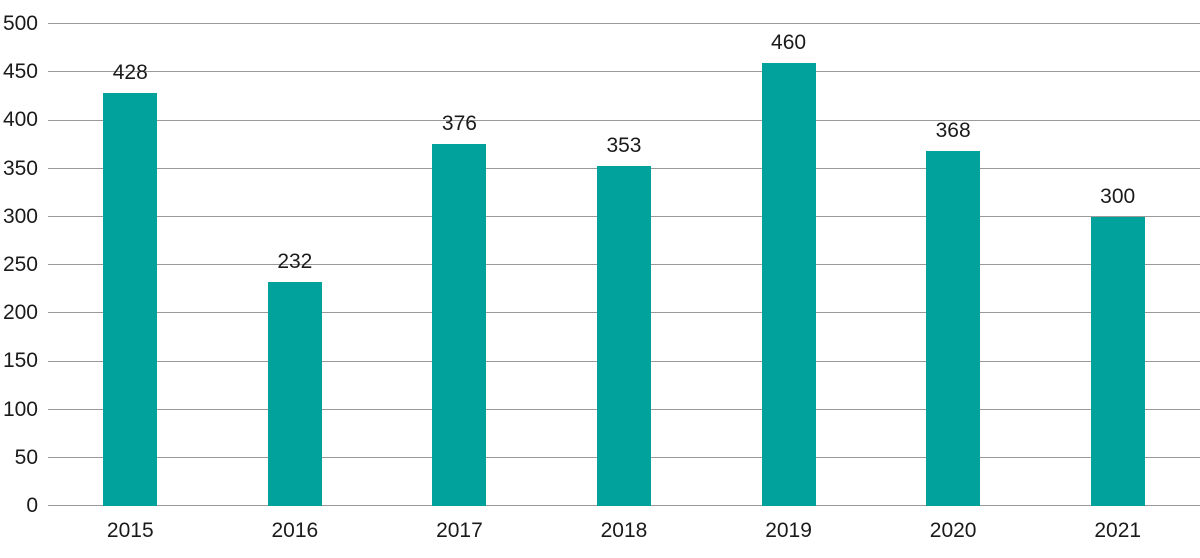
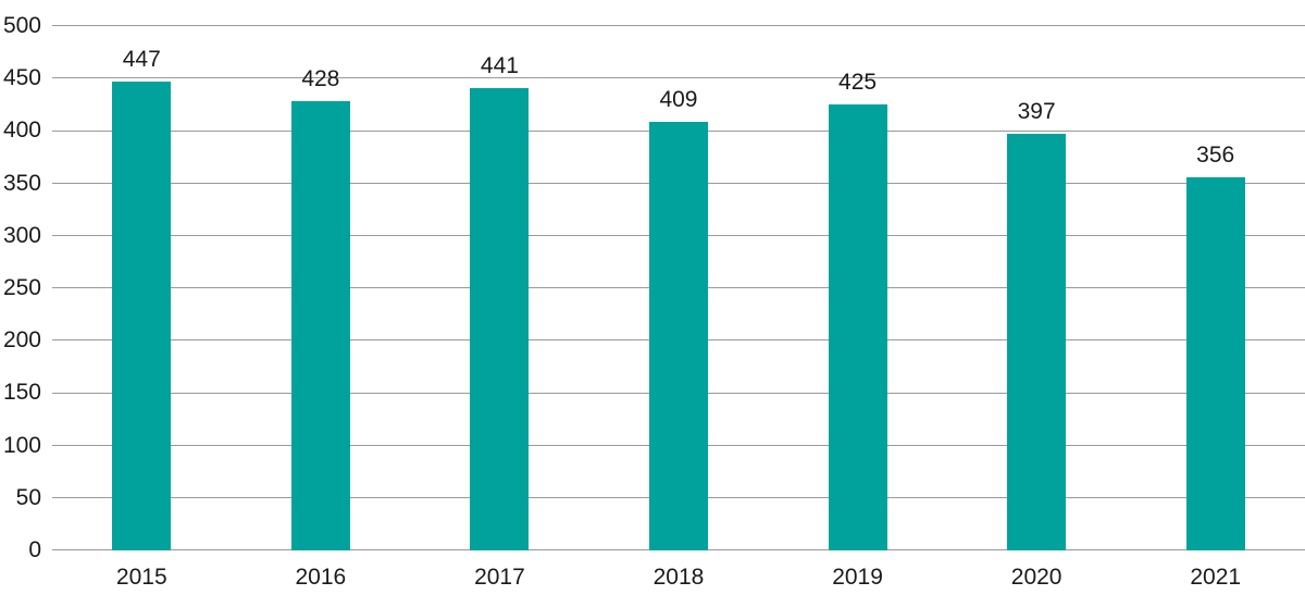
2015: 428 -> 447
2016: 232 -> 428
2017: 376 -> 441
2018: 353 -> 409
2019: 460 -> 425
2020: 368 -> 397
2021: 300 -> 356
